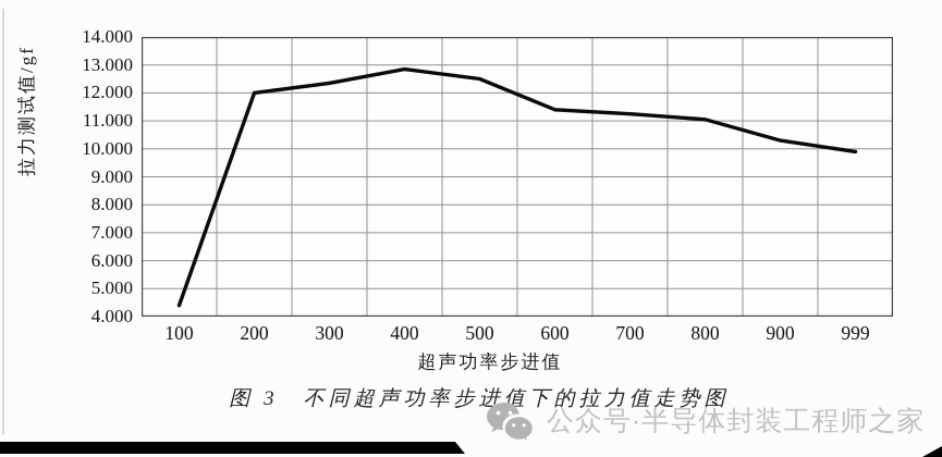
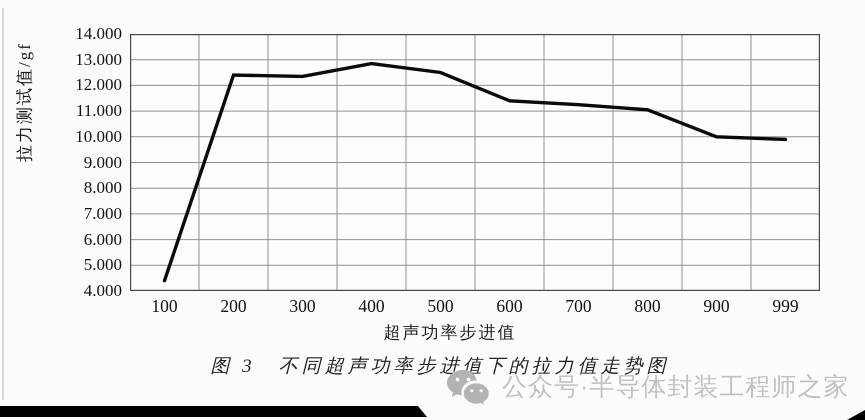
200: 12.0 -> 12.4
900: 10.3 -> 10.0
